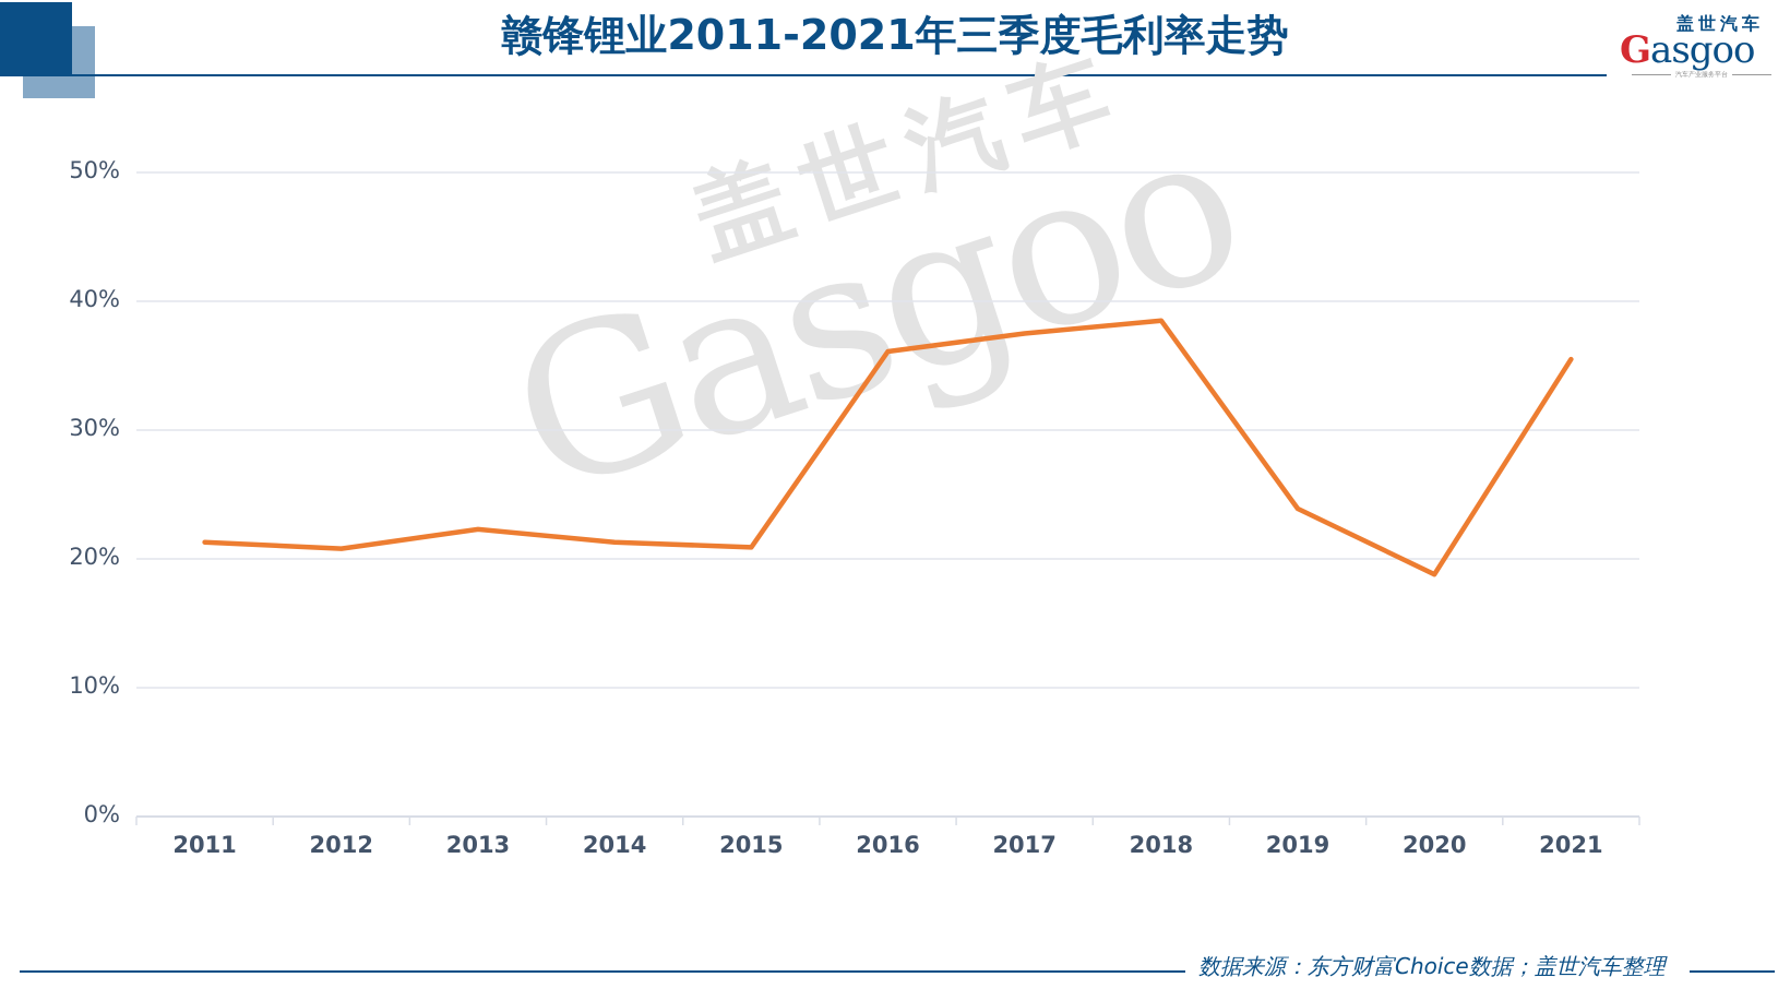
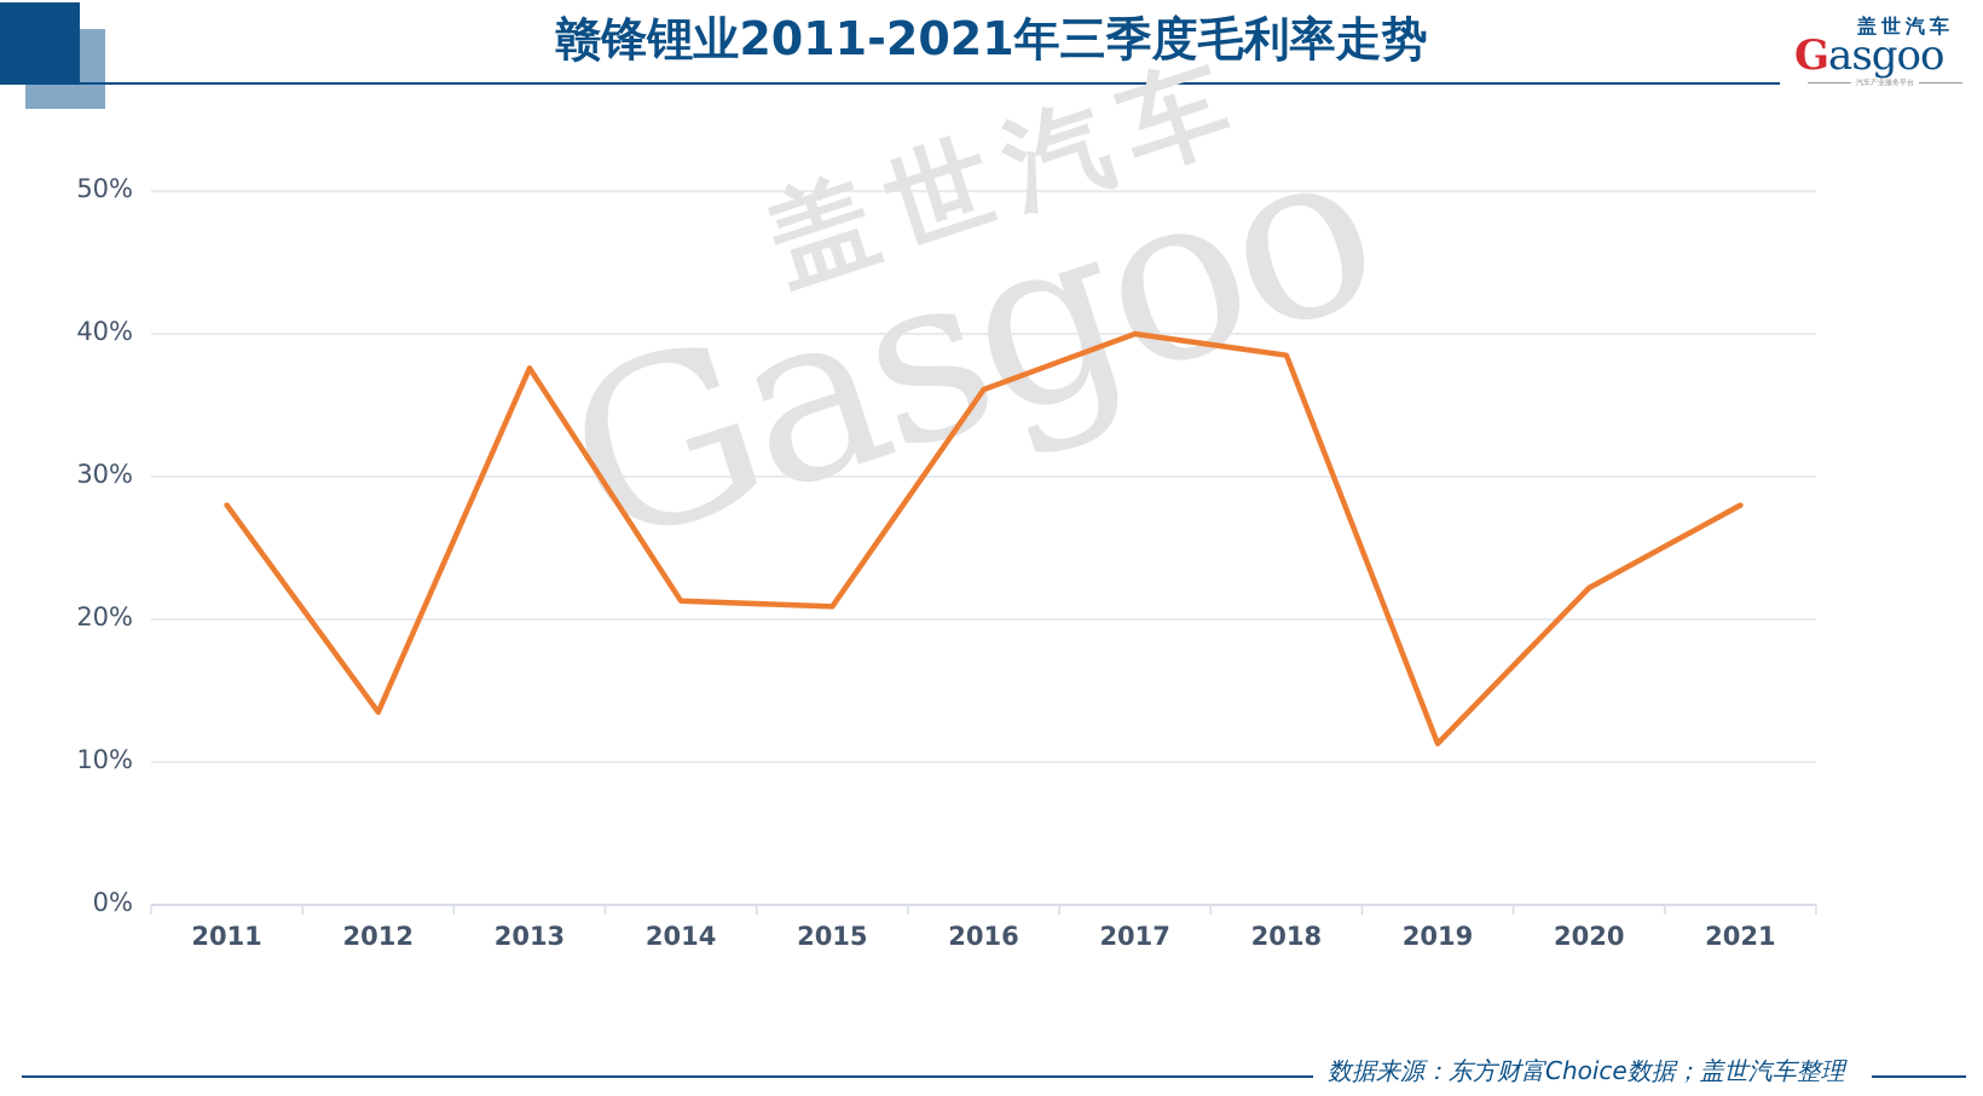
2011: 21.3% -> 28.0%
2012: 20.8% -> 13.5%
2013: 22.3% -> 37.6%
2017: 37.5% -> 40.0%
2019: 23.9% -> 11.3%
2020: 18.8% -> 22.2%
2021: 35.5% -> 28.0%
